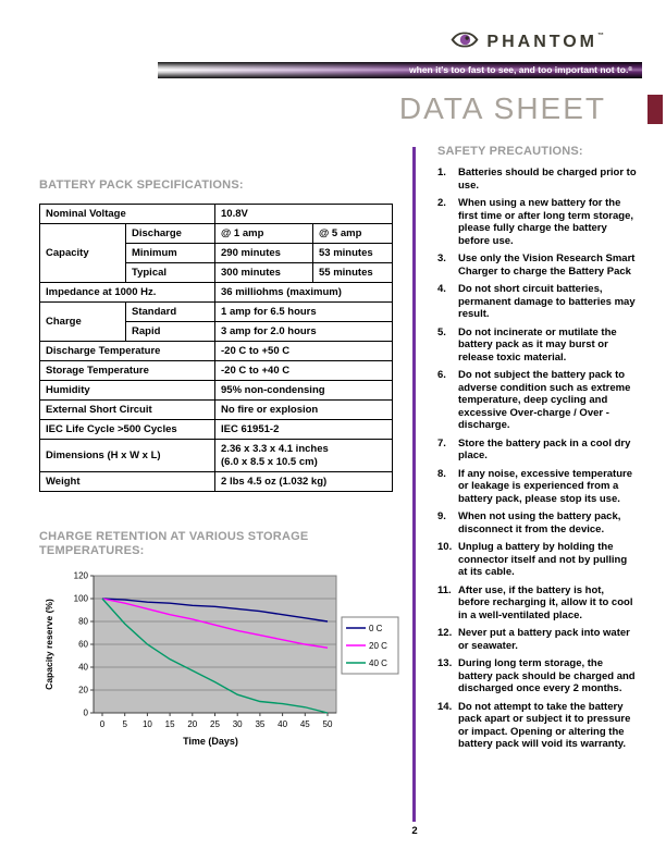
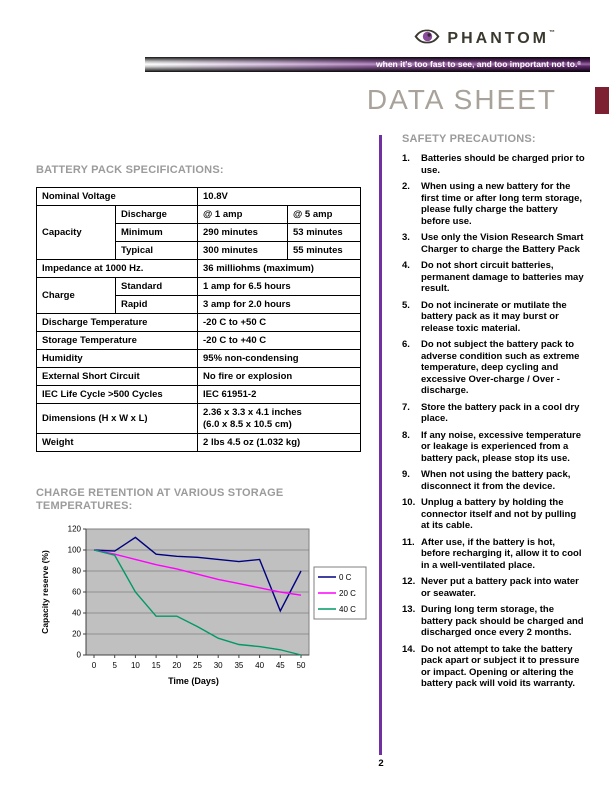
40 C/5: 78 -> 95
0 C/10: 97 -> 112
40 C/15: 47 -> 37
0 C/40: 86 -> 91
0 C/45: 83 -> 42
